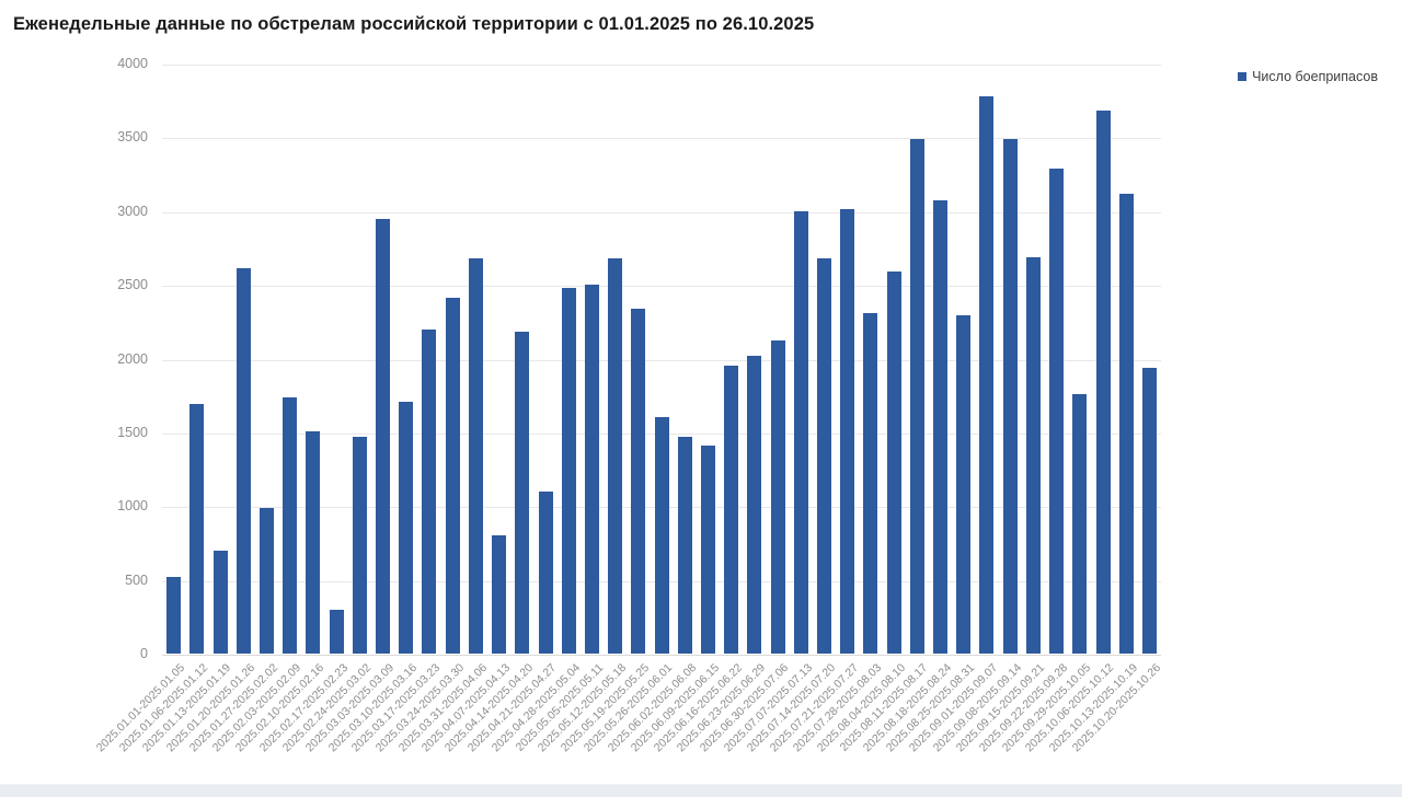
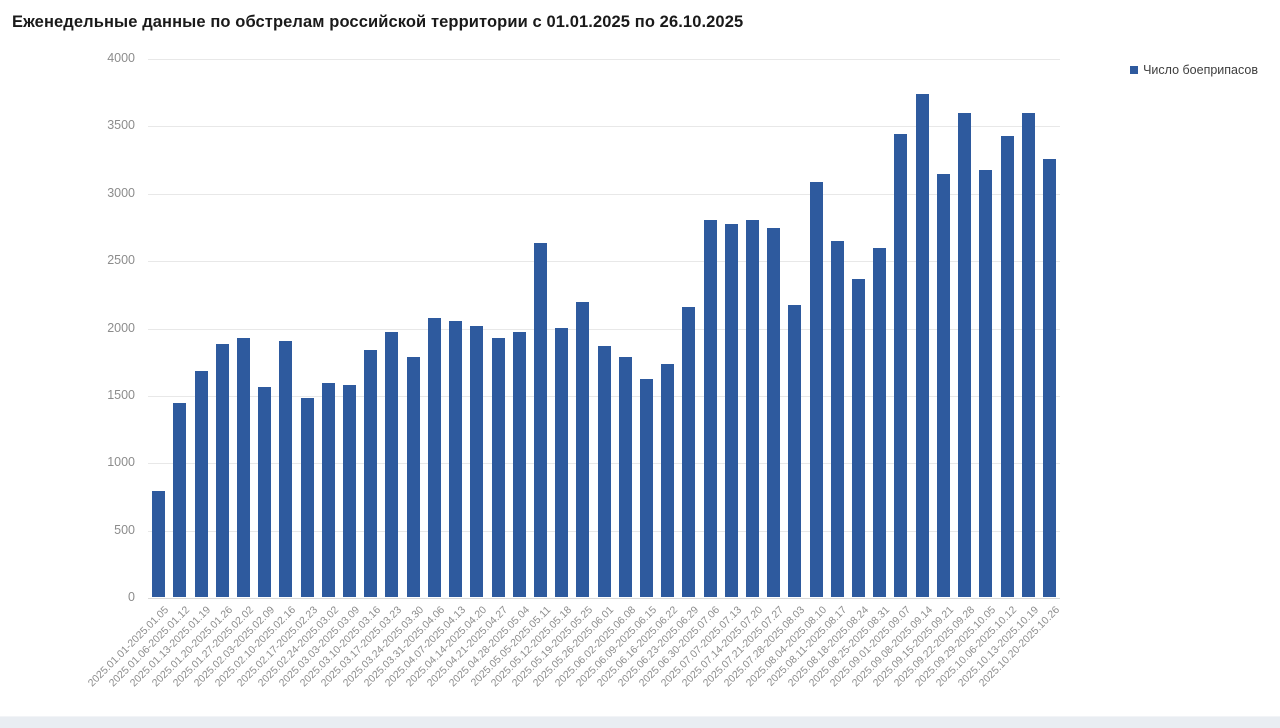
2025.01.01-2025.01.05: 520 -> 790
2025.01.06-2025.01.12: 1690 -> 1440
2025.01.13-2025.01.19: 700 -> 1680
2025.01.20-2025.01.26: 2610 -> 1880
2025.01.27-2025.02.02: 990 -> 1920
2025.02.03-2025.02.09: 1740 -> 1560
2025.02.10-2025.02.16: 1510 -> 1900
2025.02.17-2025.02.23: 300 -> 1480
2025.02.24-2025.03.02: 1470 -> 1590
2025.03.03-2025.03.09: 2950 -> 1570
2025.03.10-2025.03.16: 1710 -> 1830
2025.03.17-2025.03.23: 2200 -> 1970
2025.03.24-2025.03.30: 2410 -> 1780
2025.03.31-2025.04.06: 2680 -> 2070
2025.04.07-2025.04.13: 800 -> 2050
2025.04.14-2025.04.20: 2180 -> 2010
2025.04.21-2025.04.27: 1100 -> 1920
2025.04.28-2025.05.04: 2480 -> 1970
2025.05.05-2025.05.11: 2500 -> 2630
2025.05.12-2025.05.18: 2680 -> 2000
2025.05.19-2025.05.25: 2340 -> 2190
2025.05.26-2025.06.01: 1600 -> 1860
2025.06.02-2025.06.08: 1470 -> 1780
2025.06.09-2025.06.15: 1410 -> 1620
2025.06.16-2025.06.22: 1950 -> 1730
2025.06.23-2025.06.29: 2020 -> 2150
2025.06.30-2025.07.06: 2120 -> 2800
2025.07.07-2025.07.13: 3000 -> 2770
2025.07.14-2025.07.20: 2680 -> 2800
2025.07.21-2025.07.27: 3010 -> 2740
2025.07.28-2025.08.03: 2310 -> 2170
2025.08.04-2025.08.10: 2590 -> 3080
2025.08.11-2025.08.17: 3490 -> 2640
2025.08.18-2025.08.24: 3070 -> 2360
2025.08.25-2025.08.31: 2290 -> 2590
2025.09.01-2025.09.07: 3780 -> 3440
2025.09.08-2025.09.14: 3490 -> 3730
2025.09.15-2025.09.21: 2690 -> 3140
2025.09.22-2025.09.28: 3290 -> 3590
2025.09.29-2025.10.05: 1760 -> 3170
2025.10.06-2025.10.12: 3680 -> 3420
2025.10.13-2025.10.19: 3120 -> 3590
2025.10.20-2025.10.26: 1940 -> 3250
